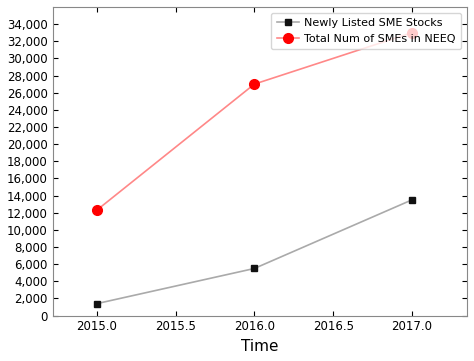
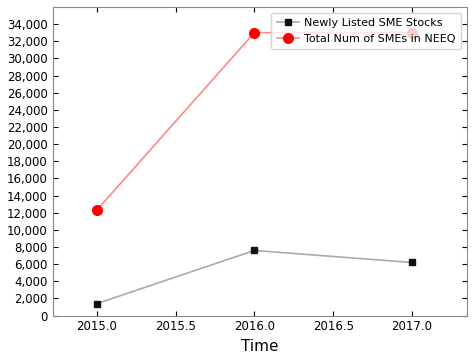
Newly Listed SME Stocks/2016.0: 5,500 -> 7,600
Total Num of SMEs in NEEQ/2016.0: 27,000 -> 33,000
Newly Listed SME Stocks/2017.0: 13,500 -> 6,200
